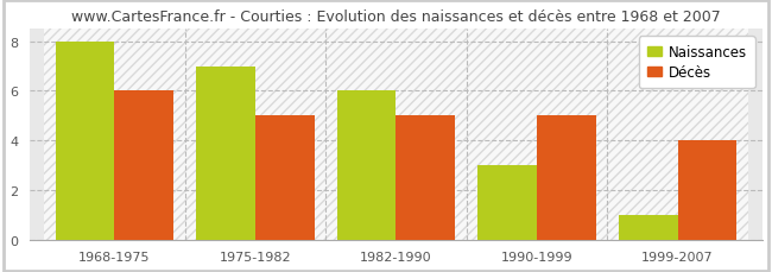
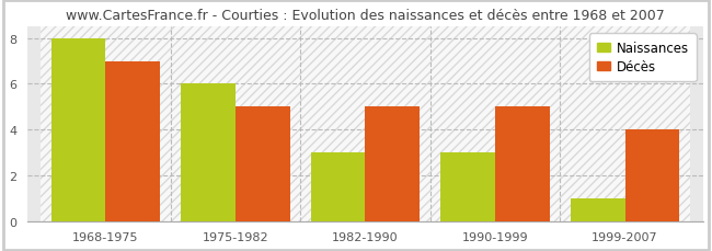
Décès/1968-1975: 6 -> 7
Naissances/1975-1982: 7 -> 6
Naissances/1982-1990: 6 -> 3
